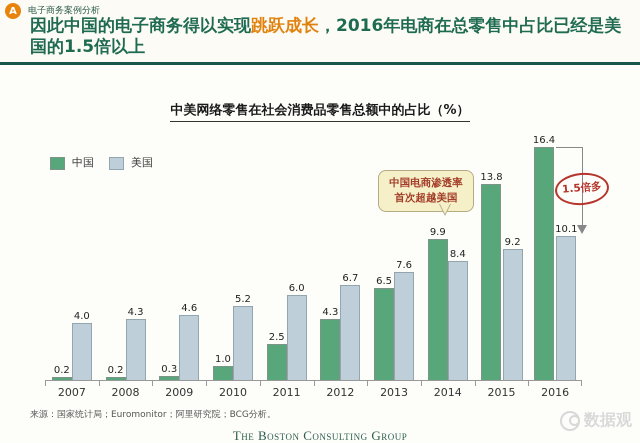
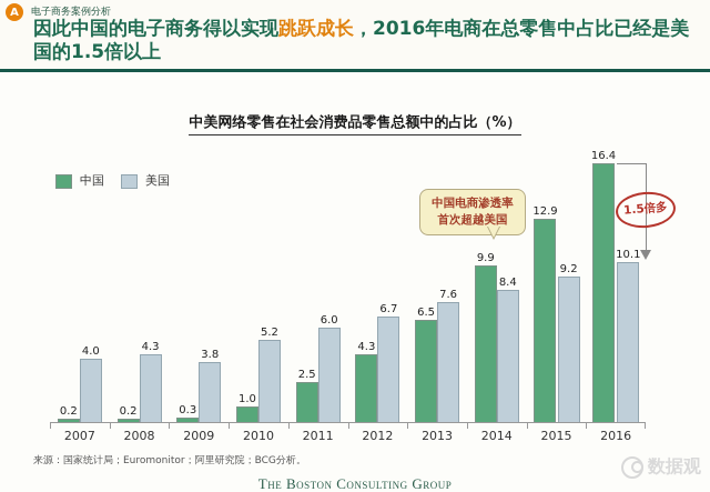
美国/2009: 4.6 -> 3.8
中国/2015: 13.8 -> 12.9
